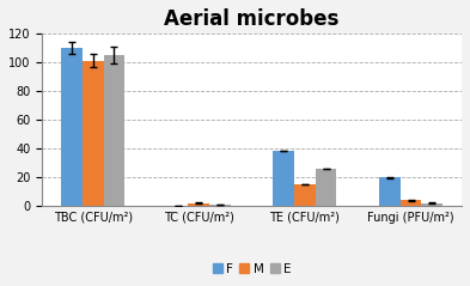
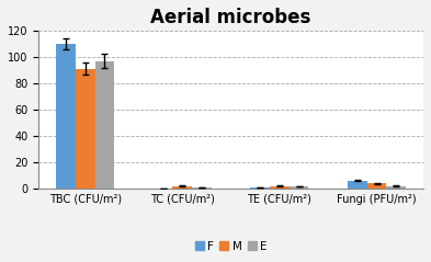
M/TBC (CFU/m²): 101 -> 91
E/TBC (CFU/m²): 105 -> 97
F/TE (CFU/m²): 38 -> 0
M/TE (CFU/m²): 15 -> 2
E/TE (CFU/m²): 26 -> 2
F/Fungi (PFU/m²): 20 -> 6
